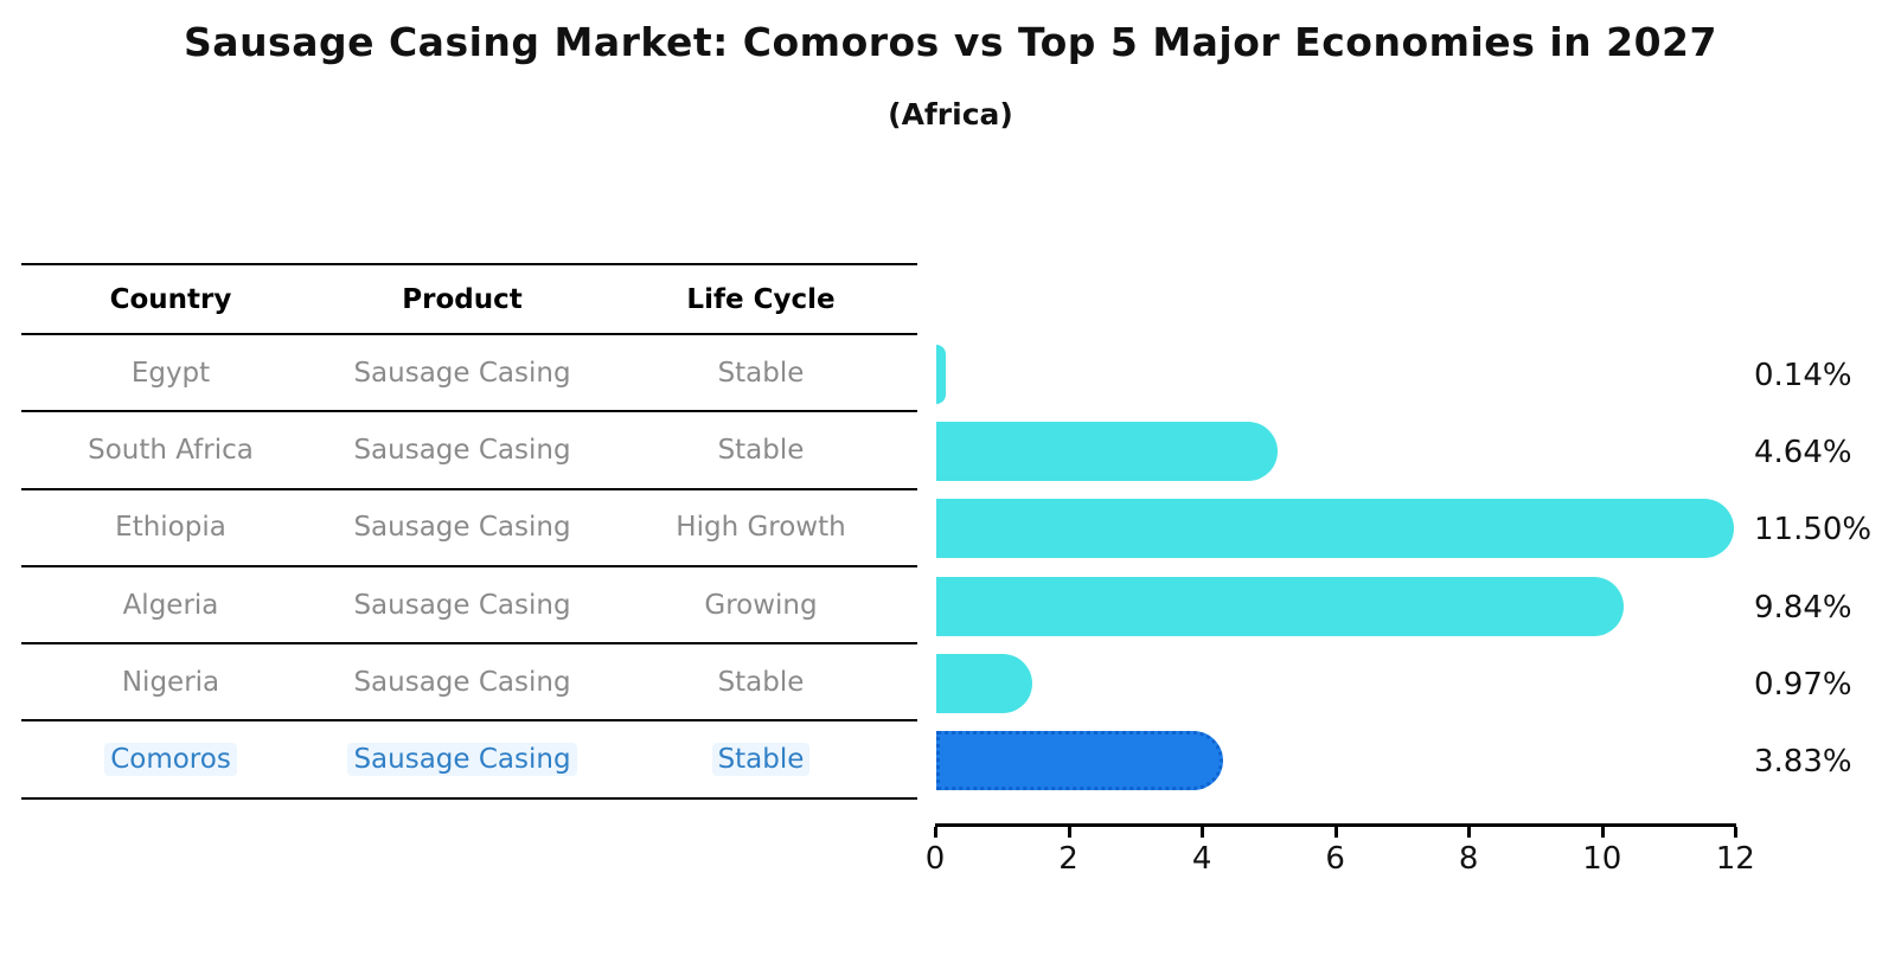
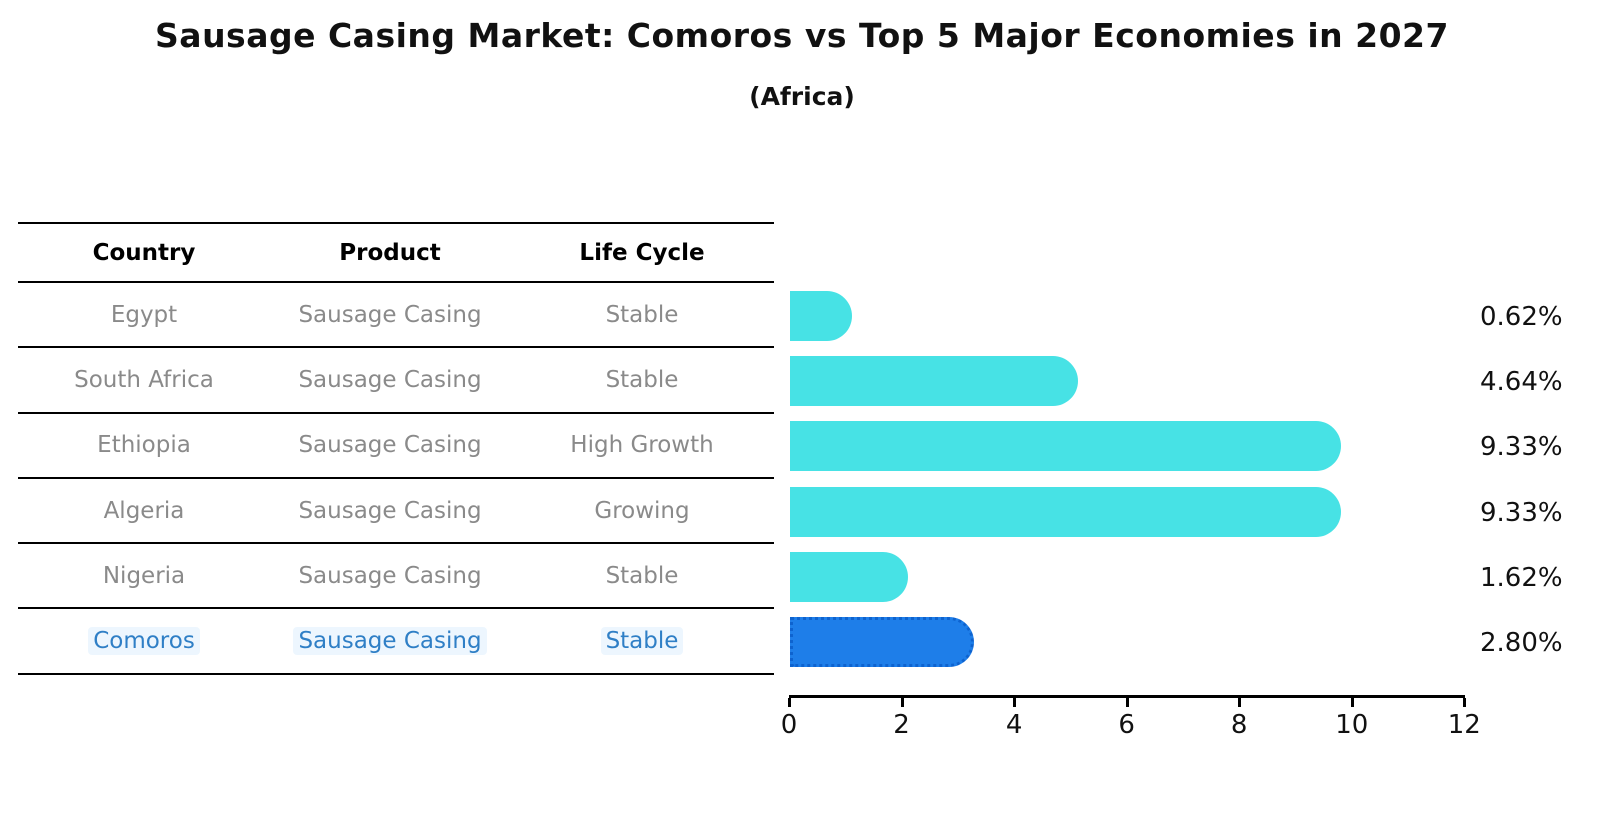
Egypt: 0.14% -> 0.62%
Ethiopia: 11.50% -> 9.33%
Algeria: 9.84% -> 9.33%
Nigeria: 0.97% -> 1.62%
Comoros: 3.83% -> 2.80%
